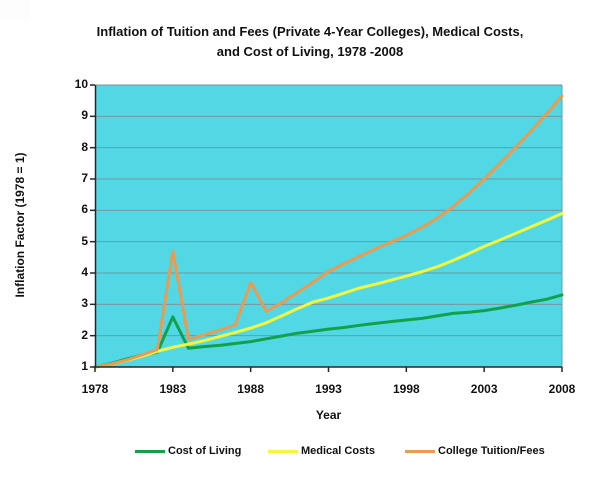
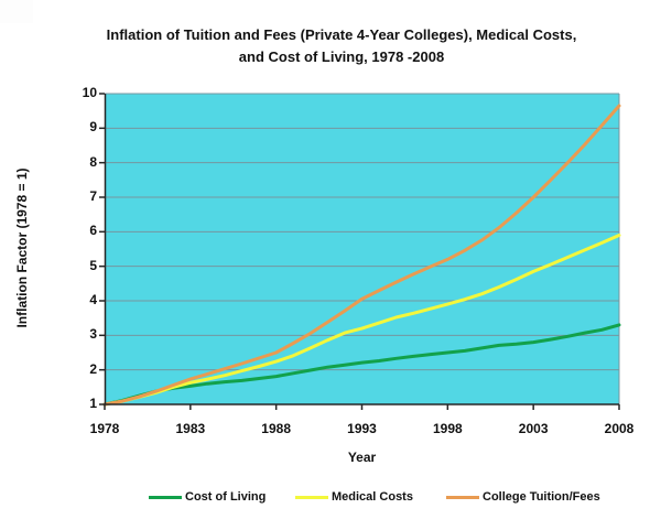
Cost of Living/1983: 2.6 -> 1.5
College Tuition/Fees/1983: 4.7 -> 1.7
College Tuition/Fees/1988: 3.7 -> 2.5
